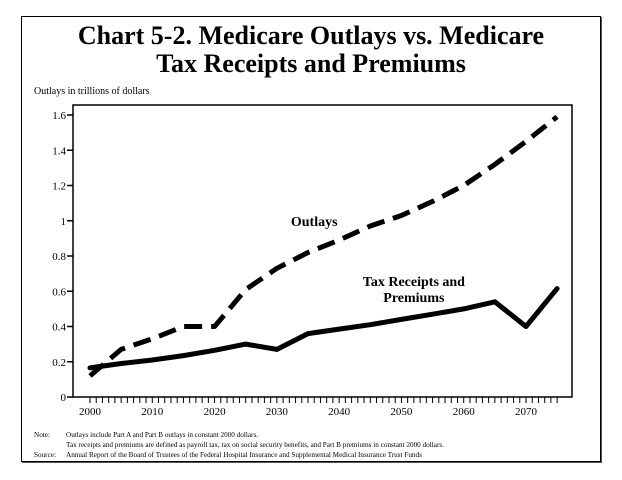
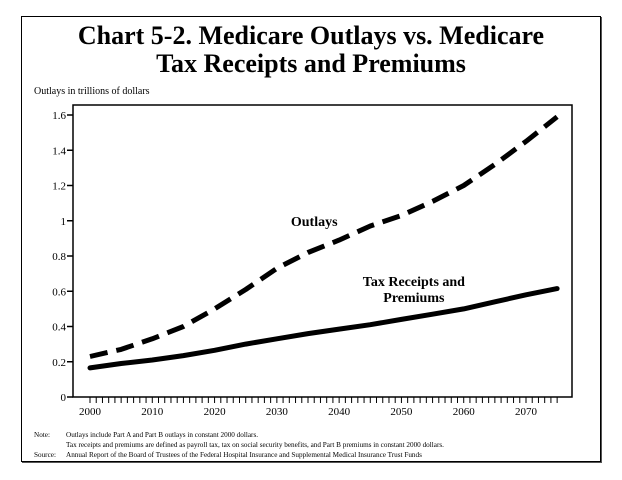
Outlays/2000: 0.12 -> 0.23
Outlays/2020: 0.40 -> 0.50
Tax Receipts and Premiums/2030: 0.27 -> 0.33
Tax Receipts and Premiums/2070: 0.40 -> 0.58
